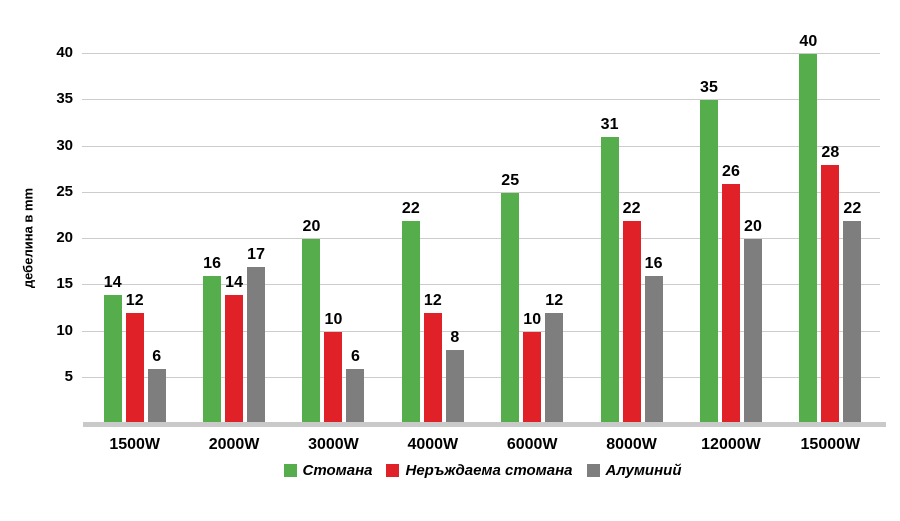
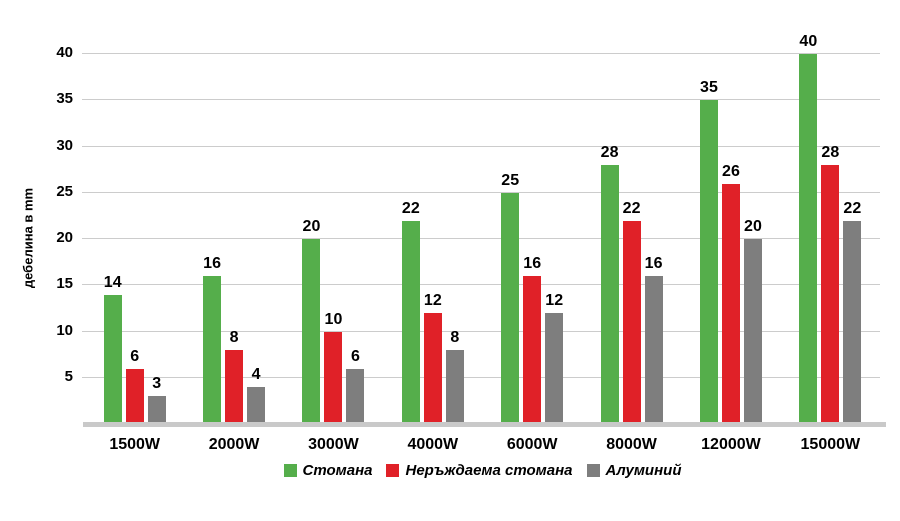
Неръждаема стомана/1500W: 12 -> 6
Алуминий/1500W: 6 -> 3
Неръждаема стомана/2000W: 14 -> 8
Алуминий/2000W: 17 -> 4
Неръждаема стомана/6000W: 10 -> 16
Стомана/8000W: 31 -> 28
